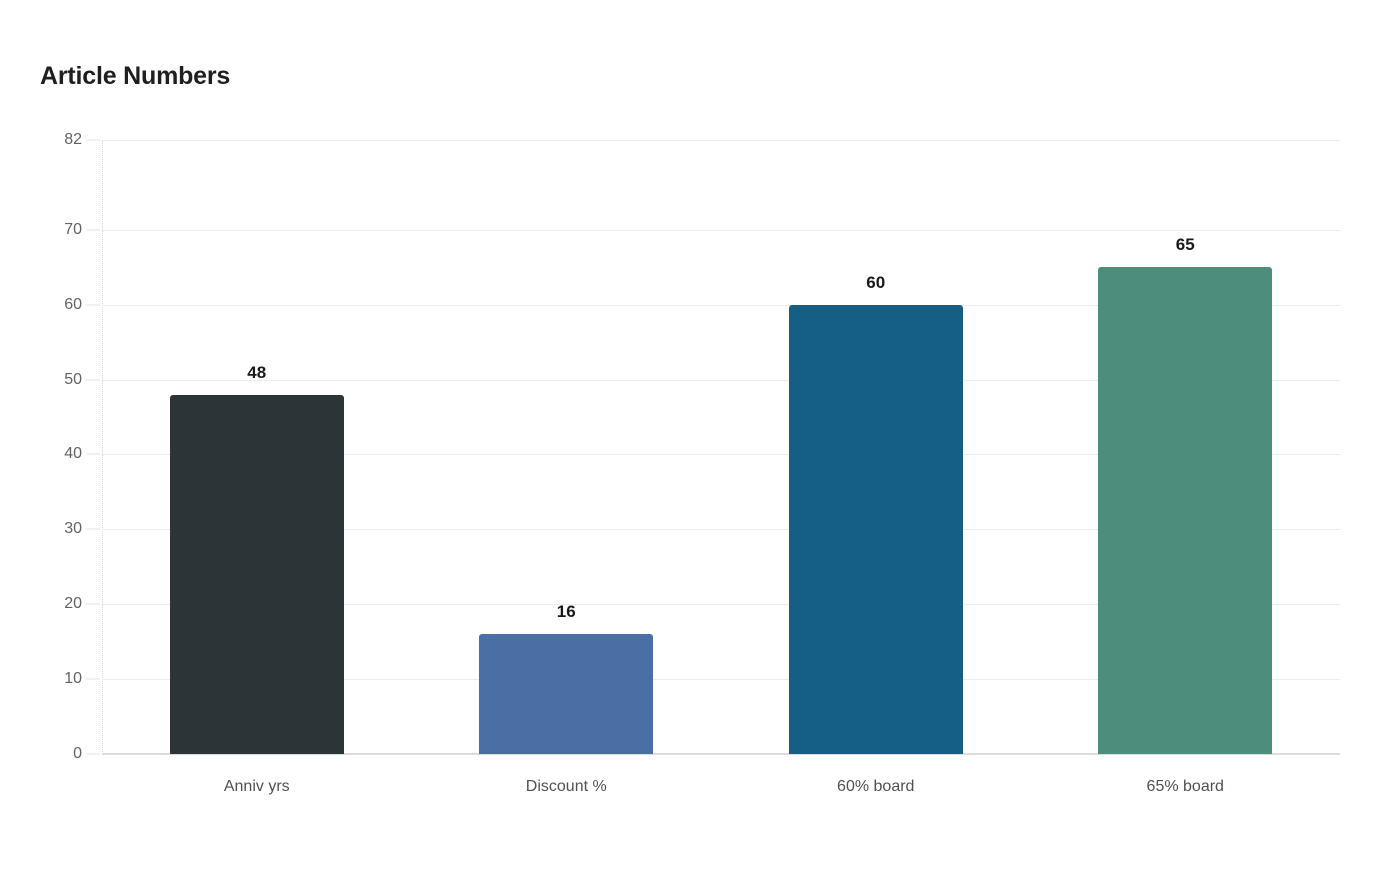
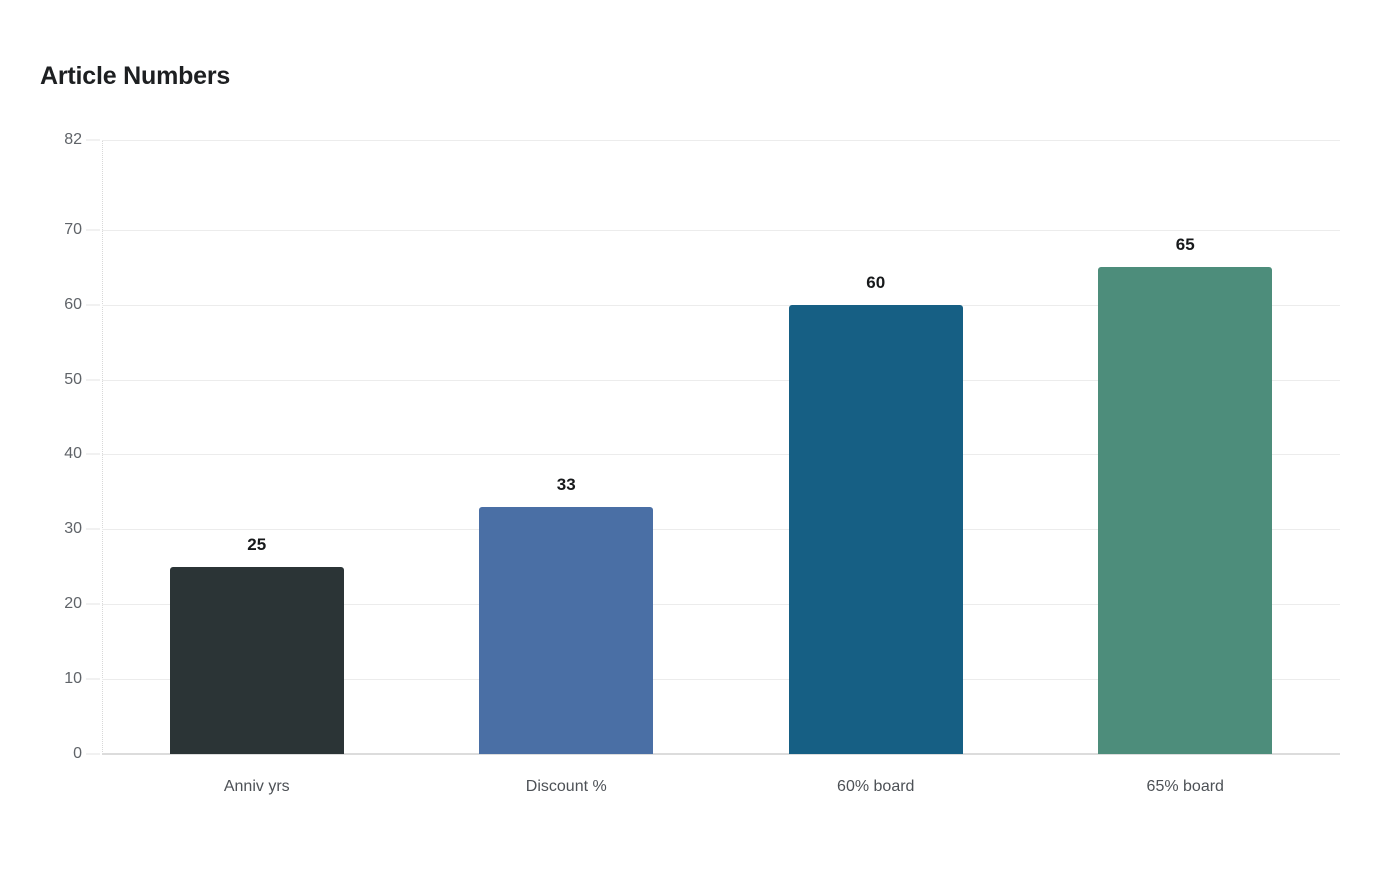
Anniv yrs: 48 -> 25
Discount %: 16 -> 33
